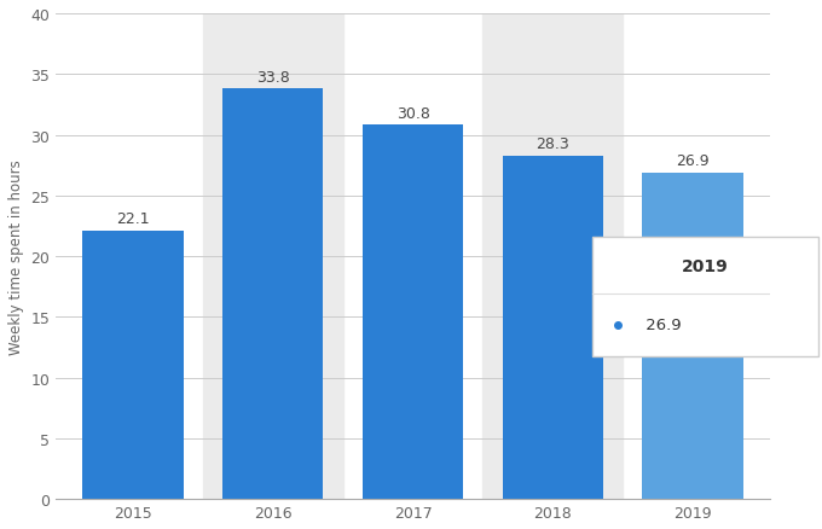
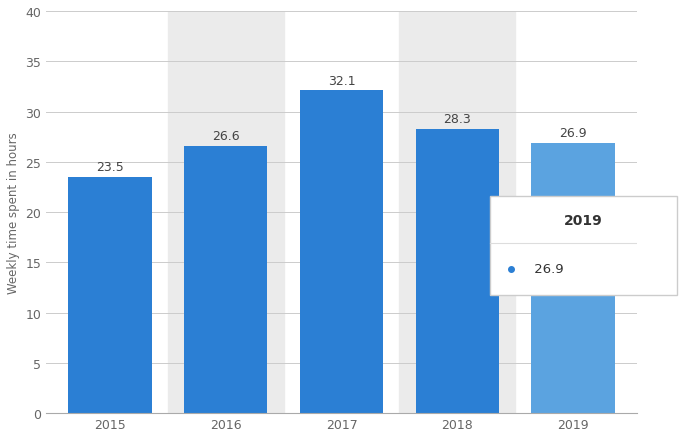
2015: 22.1 -> 23.5
2016: 33.8 -> 26.6
2017: 30.8 -> 32.1
